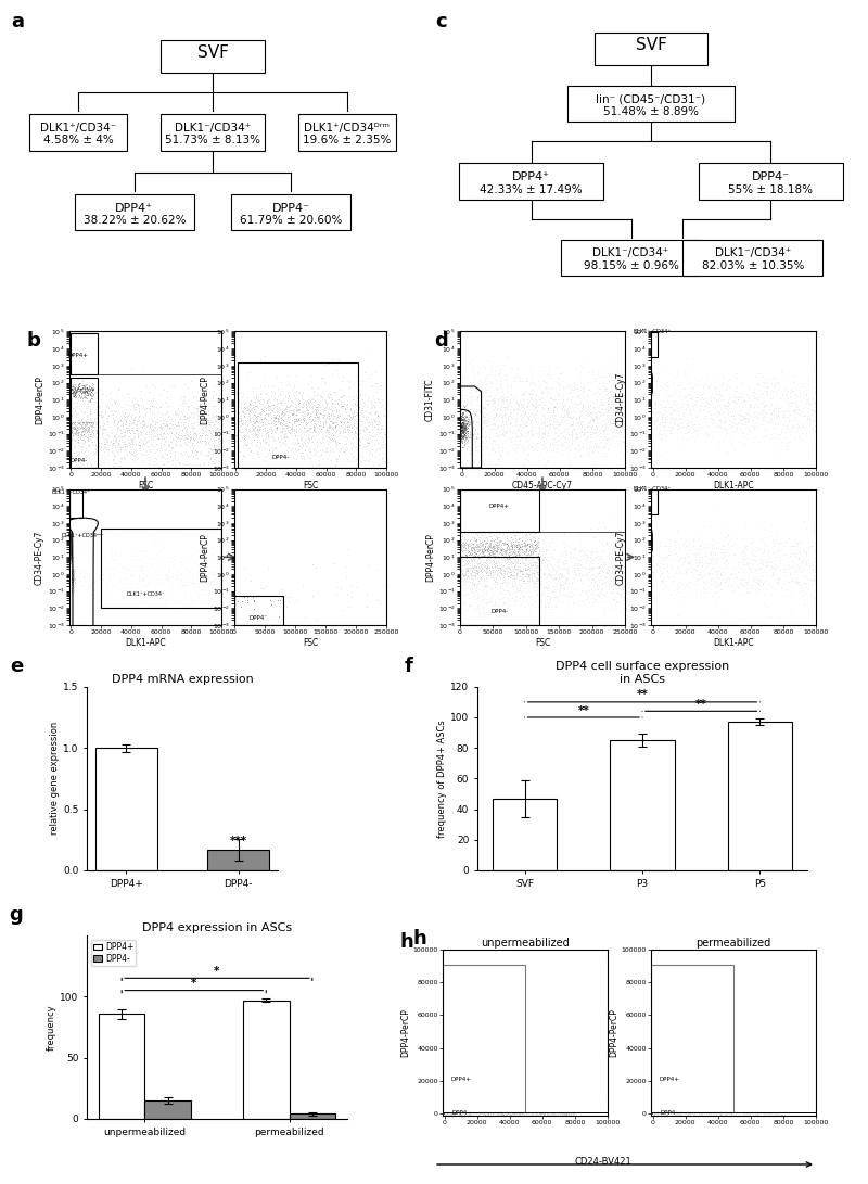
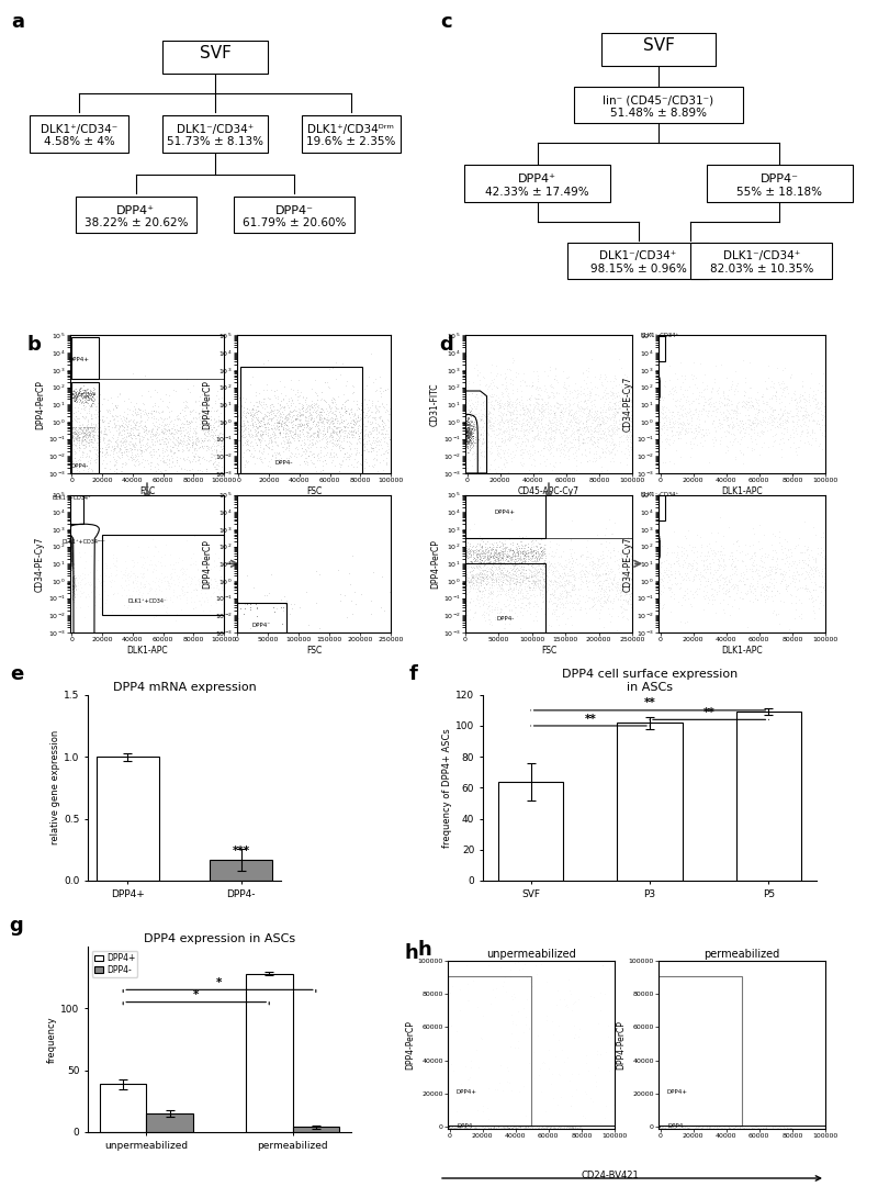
DPP4 cell surface expression in ASCs/SVF: 47 -> 64
DPP4 cell surface expression in ASCs/P3: 85 -> 102
DPP4 cell surface expression in ASCs/P5: 97 -> 109
DPP4 expression in ASCs/DPP4+/unpermeabilized: 86 -> 39
DPP4 expression in ASCs/DPP4+/permeabilized: 97 -> 128
